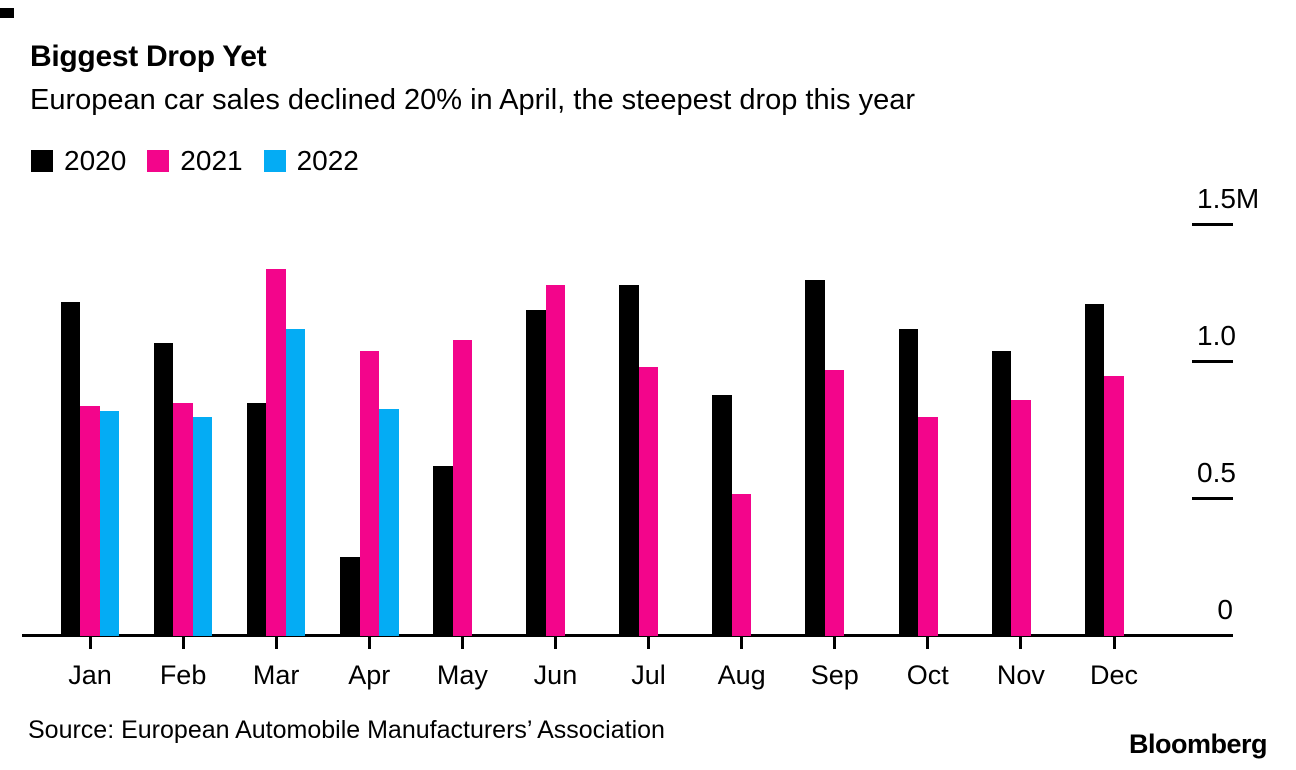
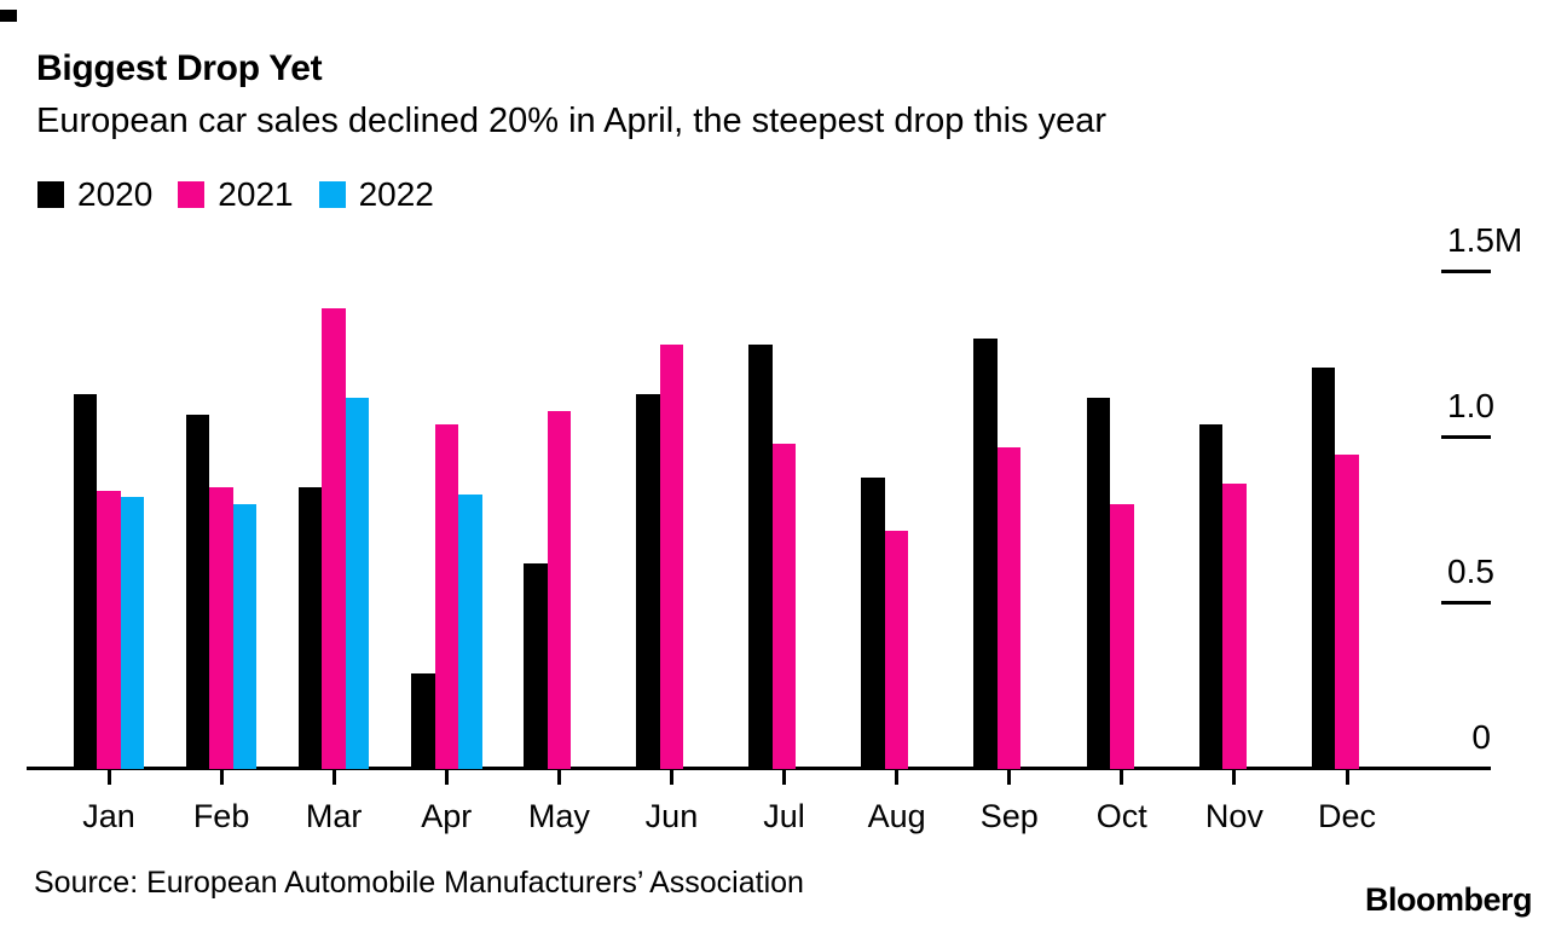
2020/Jan: 1.22M -> 1.13M
2021/Mar: 1.34M -> 1.39M
2020/Jun: 1.19M -> 1.13M
2021/Aug: 0.52M -> 0.72M
